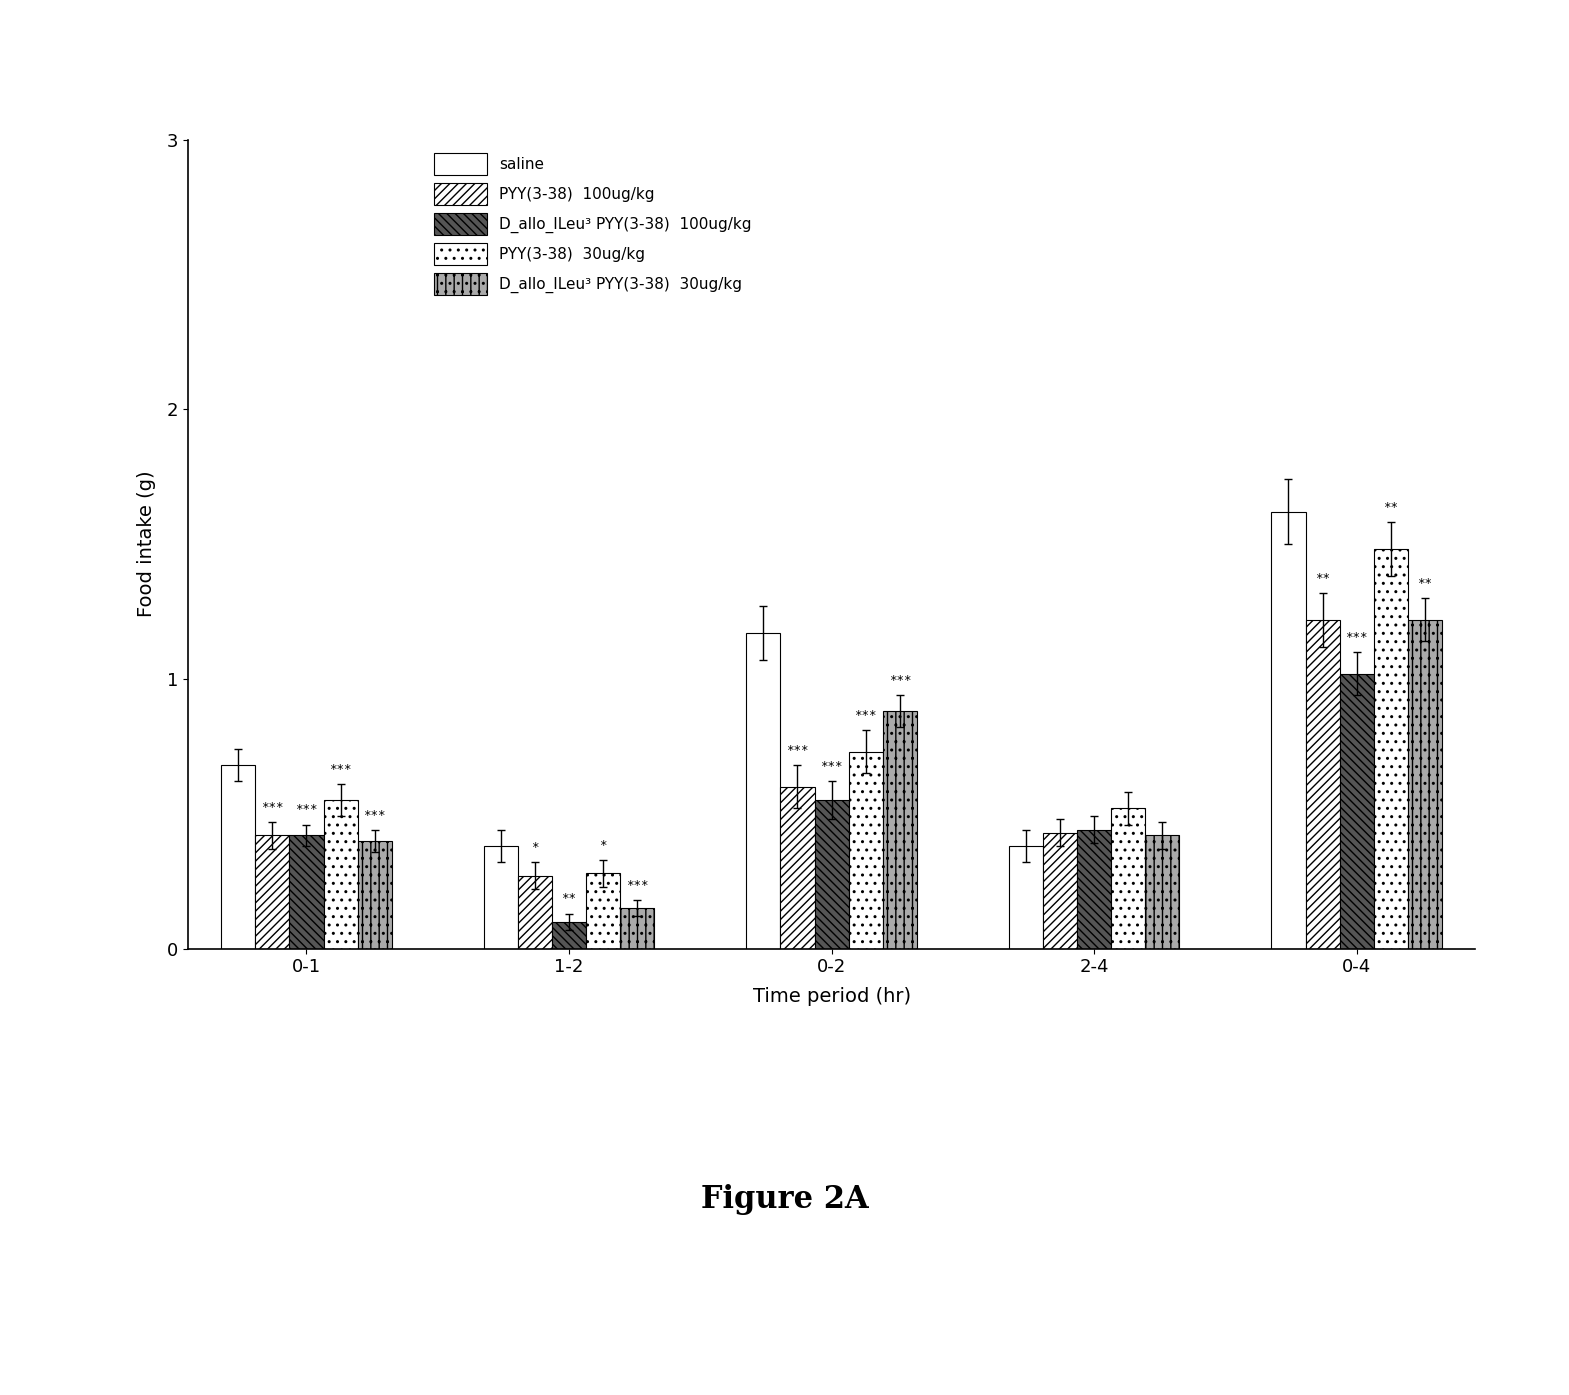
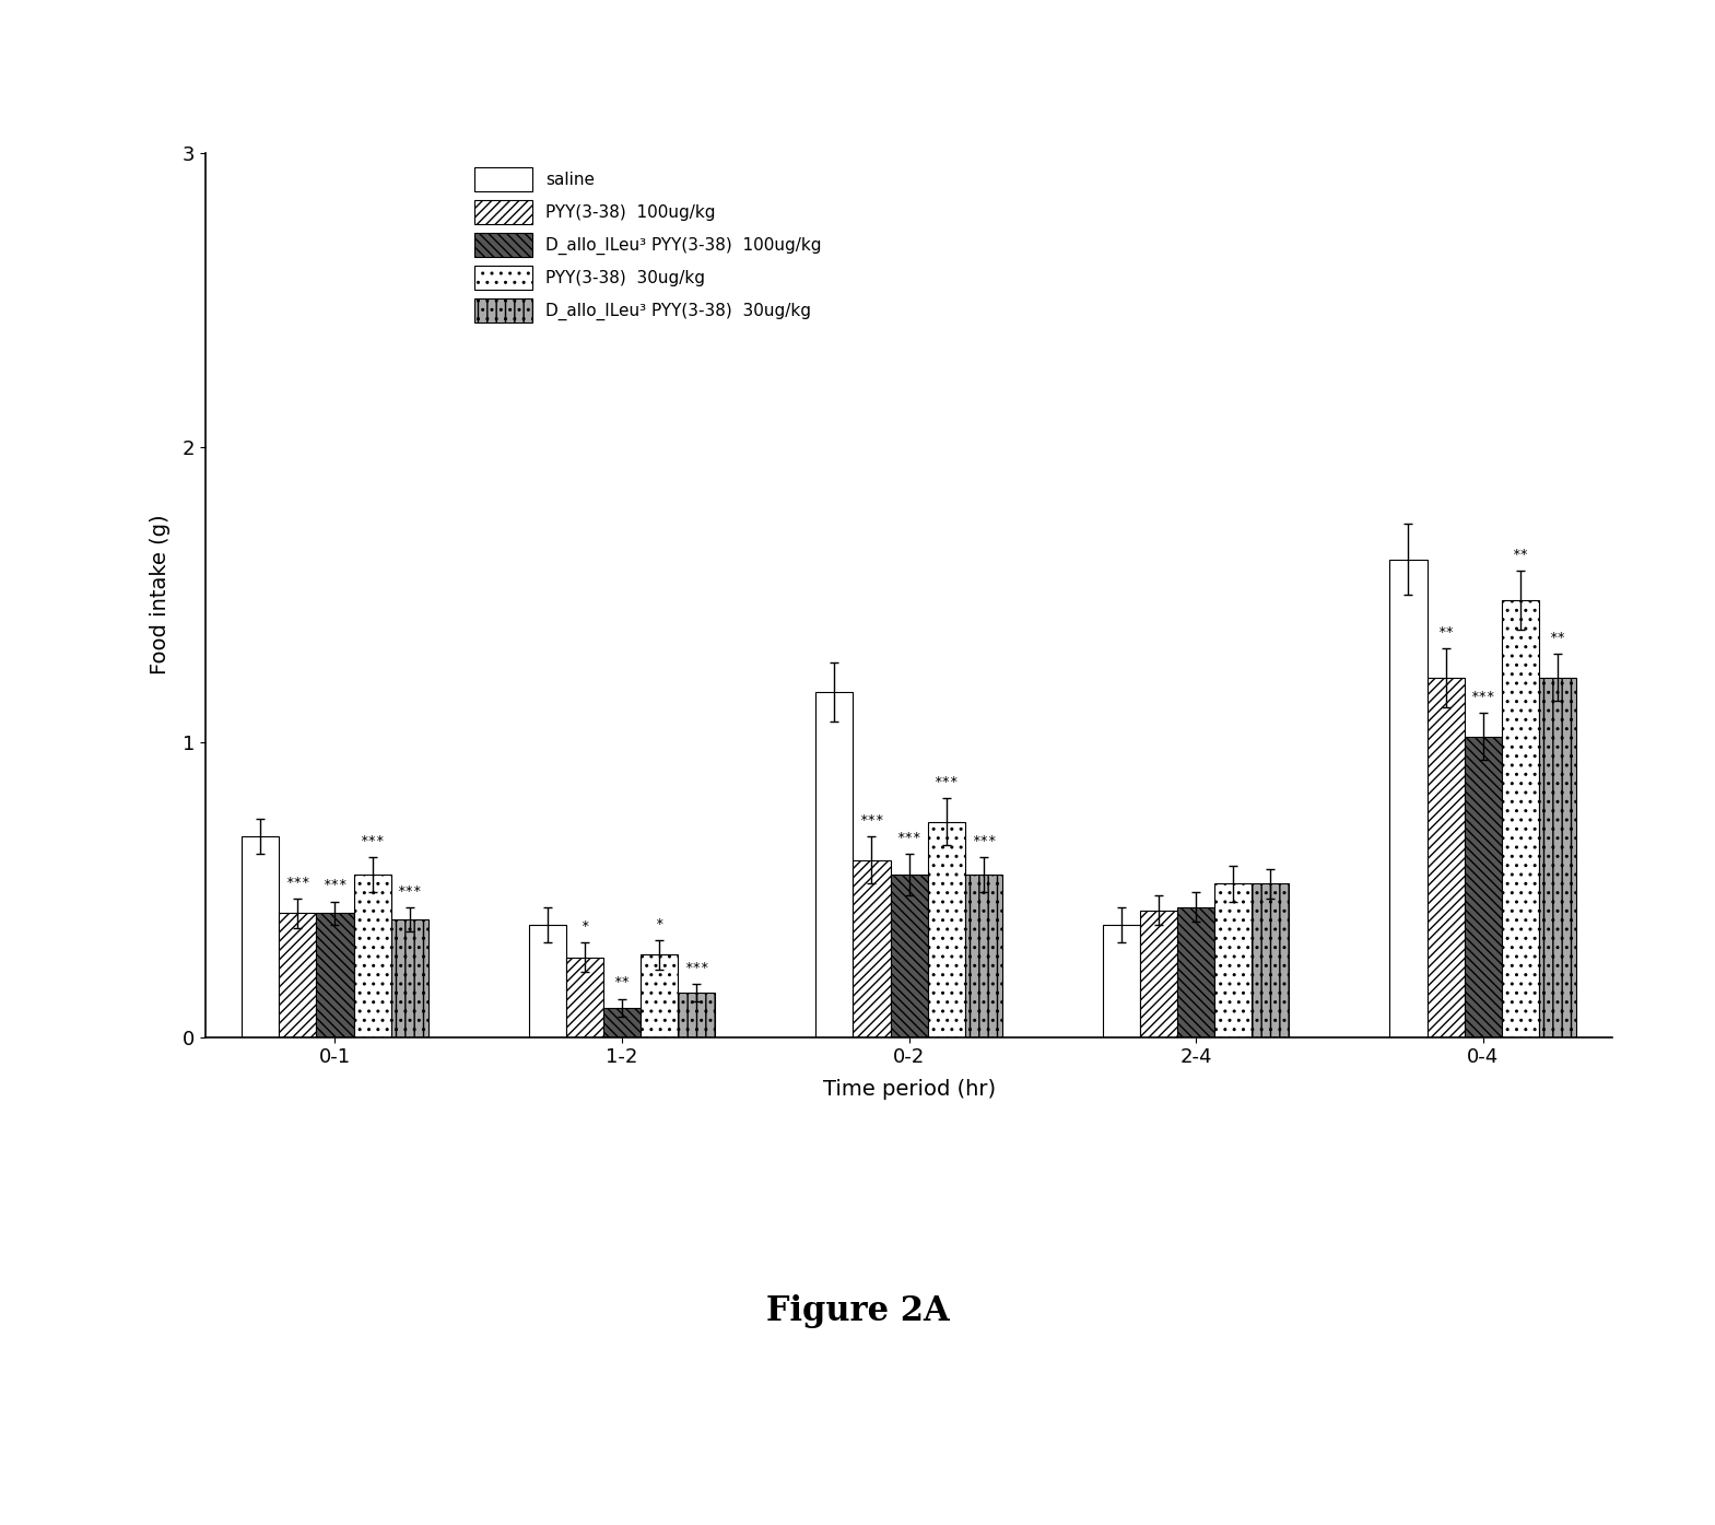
D_allo_ILeu³ PYY(3-38) 30ug/kg/0-2: 0.88 -> 0.55
D_allo_ILeu³ PYY(3-38) 30ug/kg/2-4: 0.42 -> 0.52
